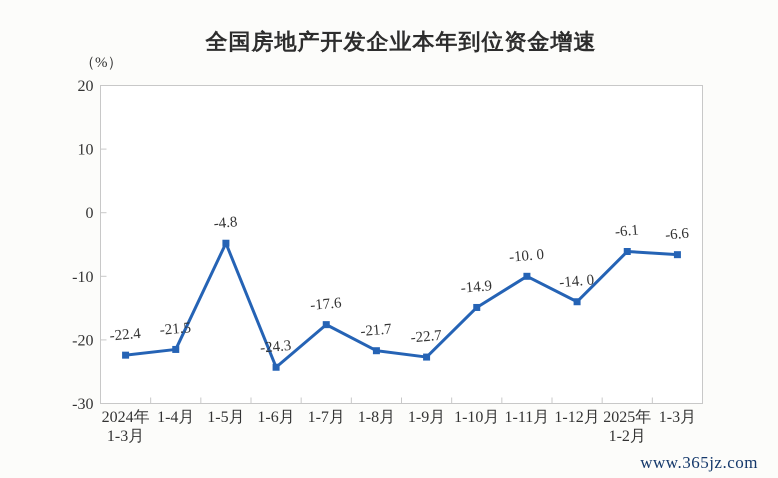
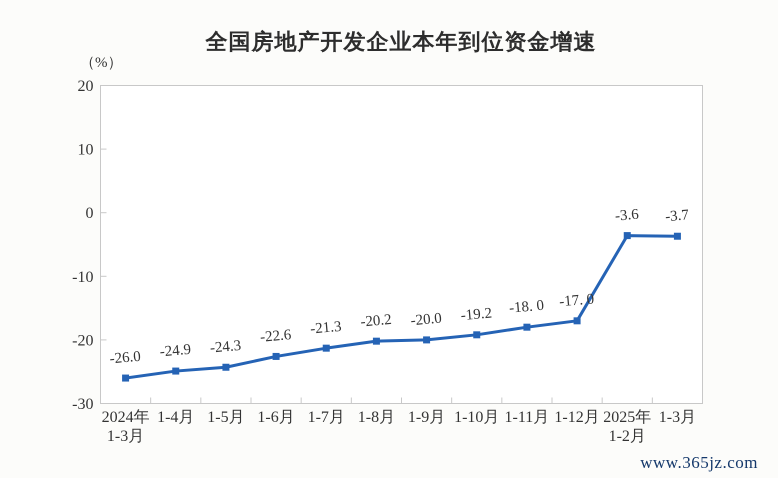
2024年 1-3月: -22.4 -> -26.0
1-4月: -21.5 -> -24.9
1-5月: -4.8 -> -24.3
1-6月: -24.3 -> -22.6
1-7月: -17.6 -> -21.3
1-8月: -21.7 -> -20.2
1-9月: -22.7 -> -20.0
1-10月: -14.9 -> -19.2
1-11月: -10 -> -18
1-12月: -14 -> -17
2025年 1-2月: -6.1 -> -3.6
1-3月: -6.6 -> -3.7
